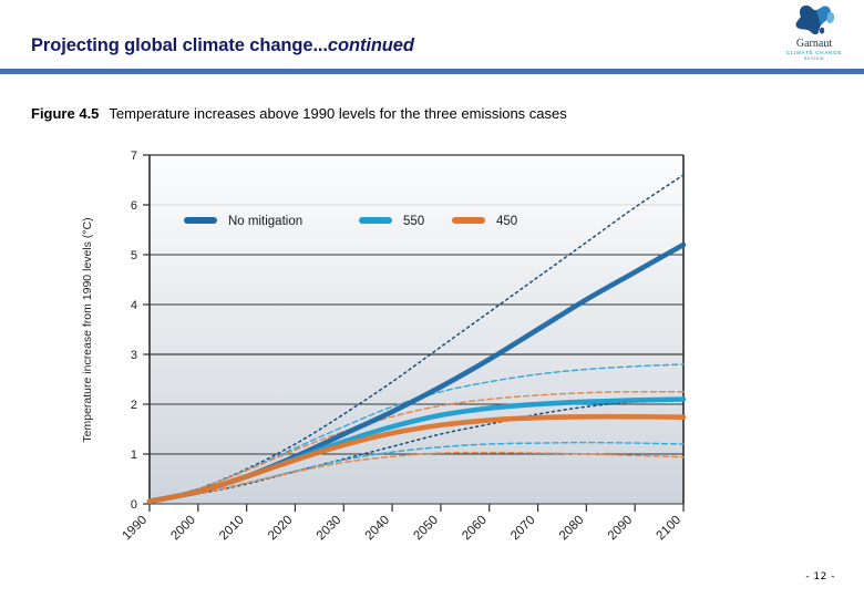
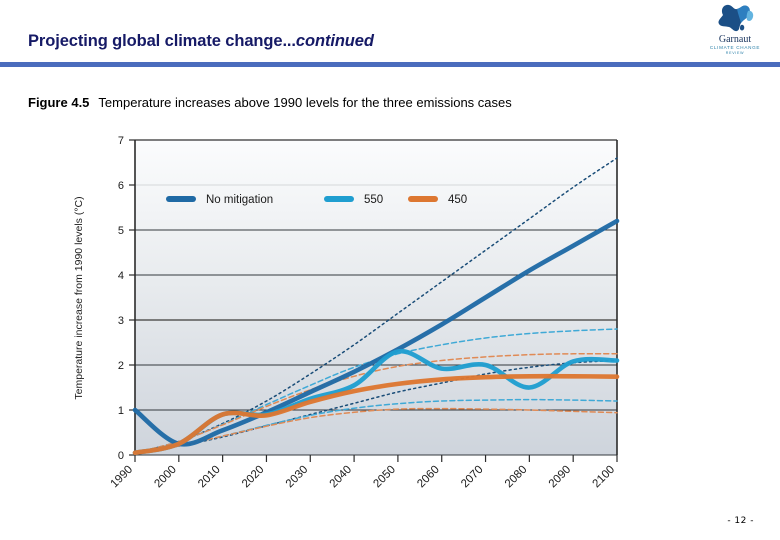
No mitigation/1990: 0.1 -> 1.0
550/2010: 0.6 -> 0.9
450/2010: 0.6 -> 0.9
550/2050: 1.8 -> 2.3
550/2080: 2.0 -> 1.5
